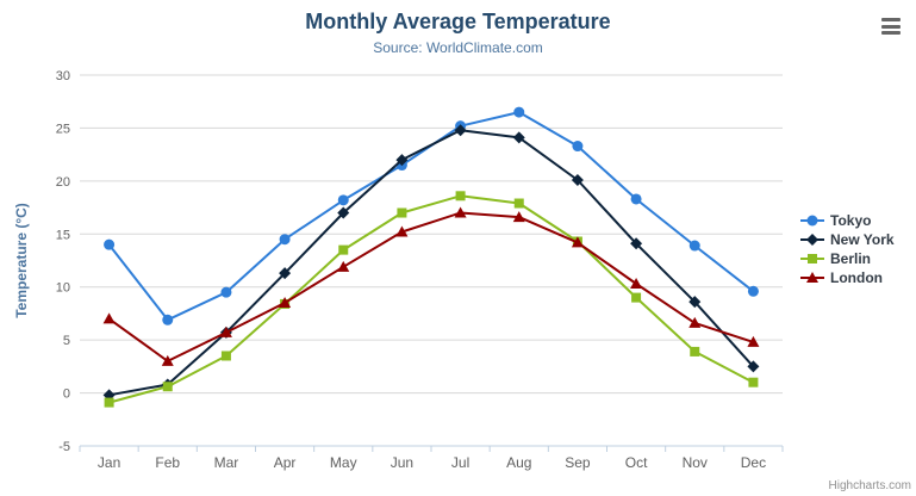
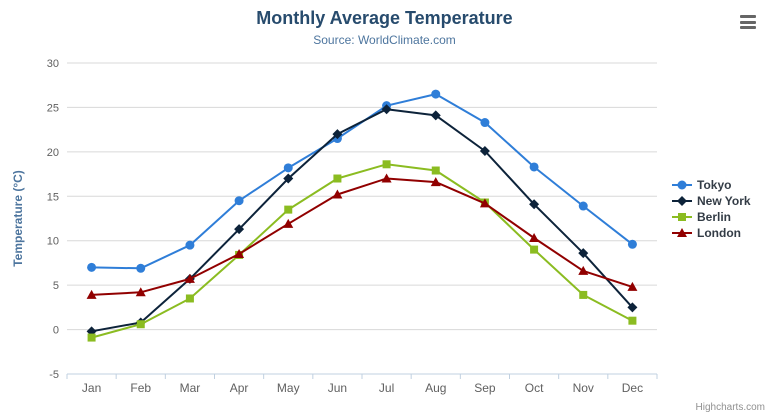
Tokyo/Jan: 14 -> 7
London/Jan: 7 -> 4
London/Feb: 3 -> 4
